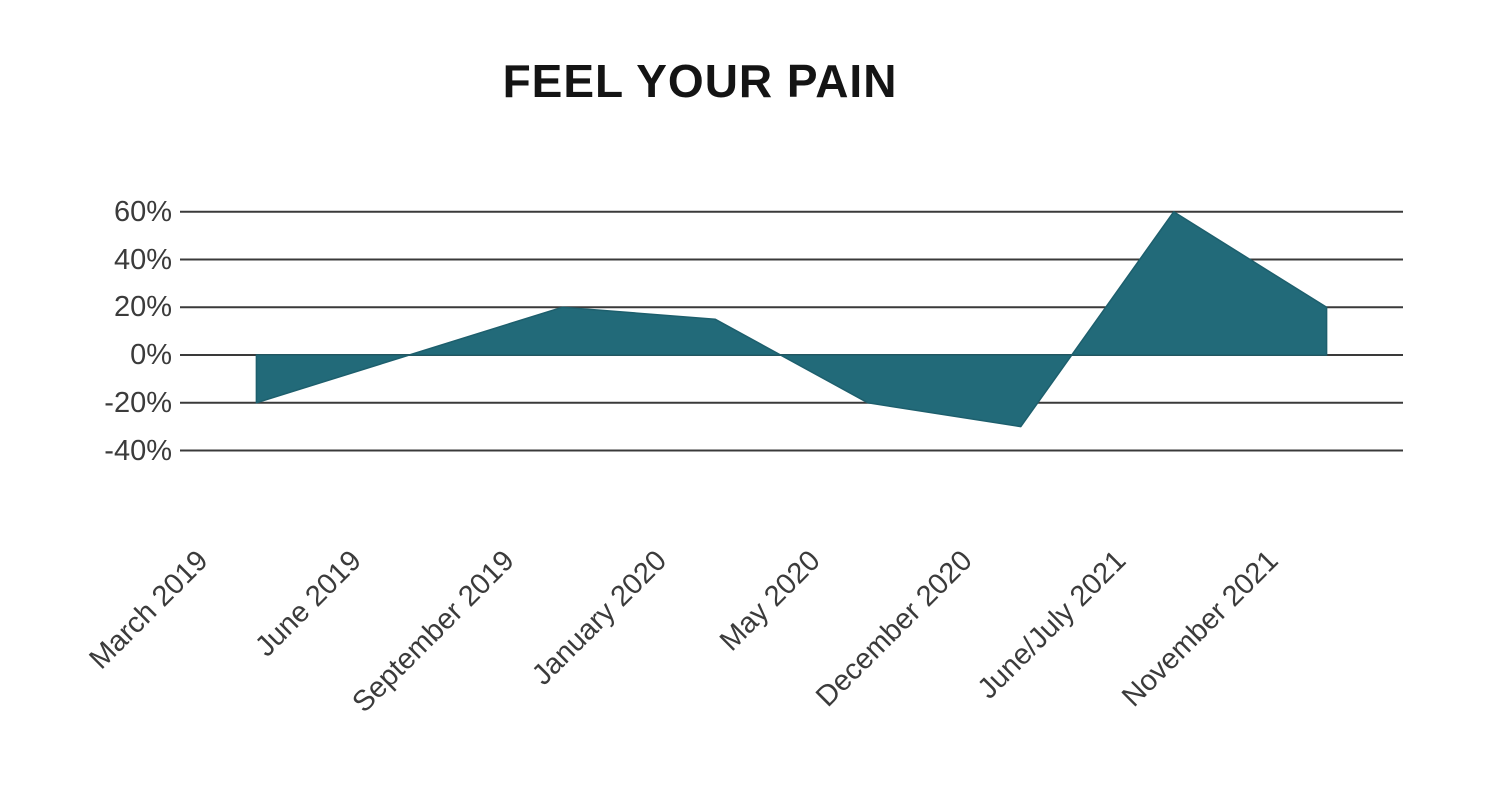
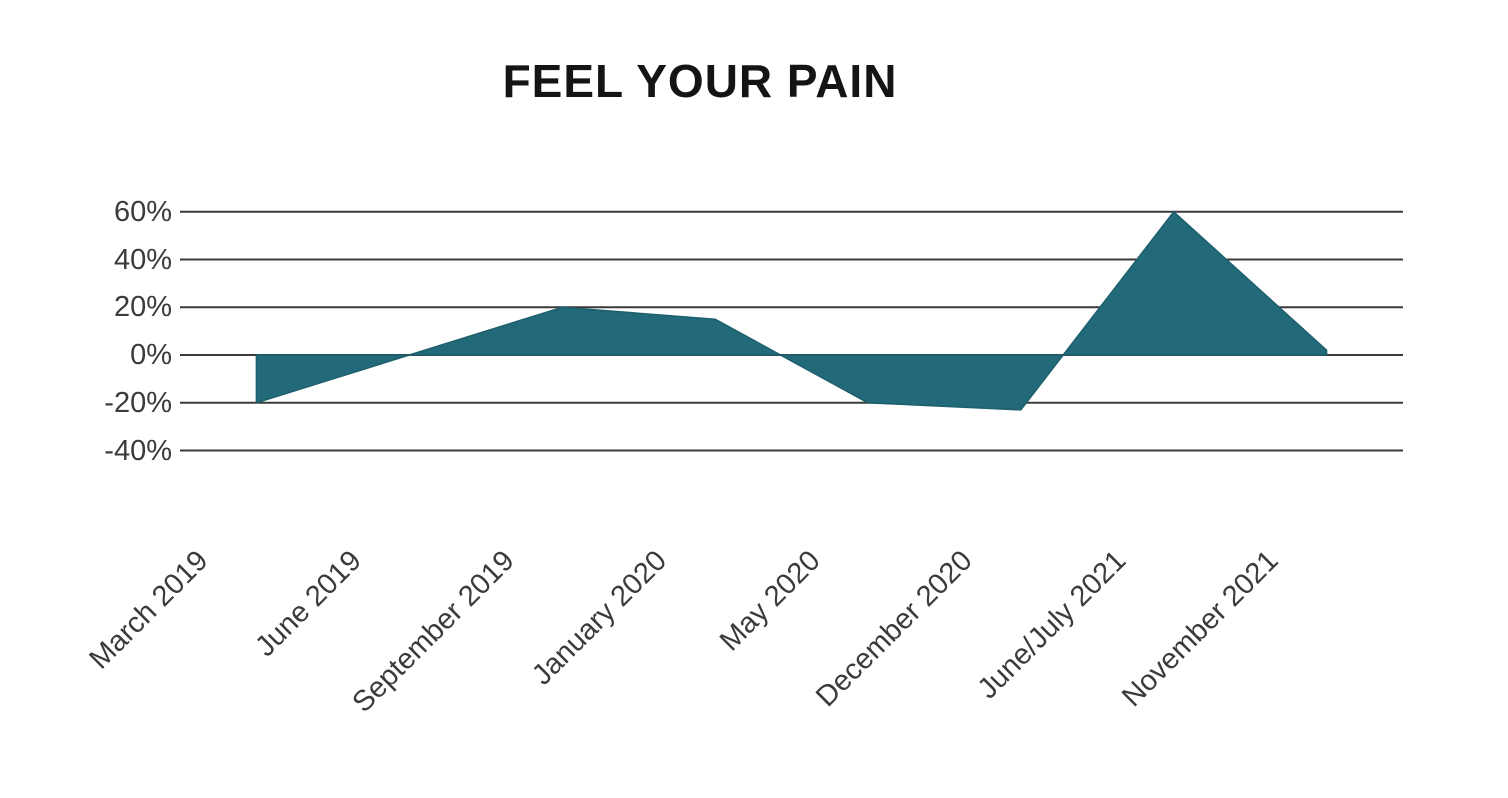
December 2020: -30% -> -23%
November 2021: 20% -> 2%
